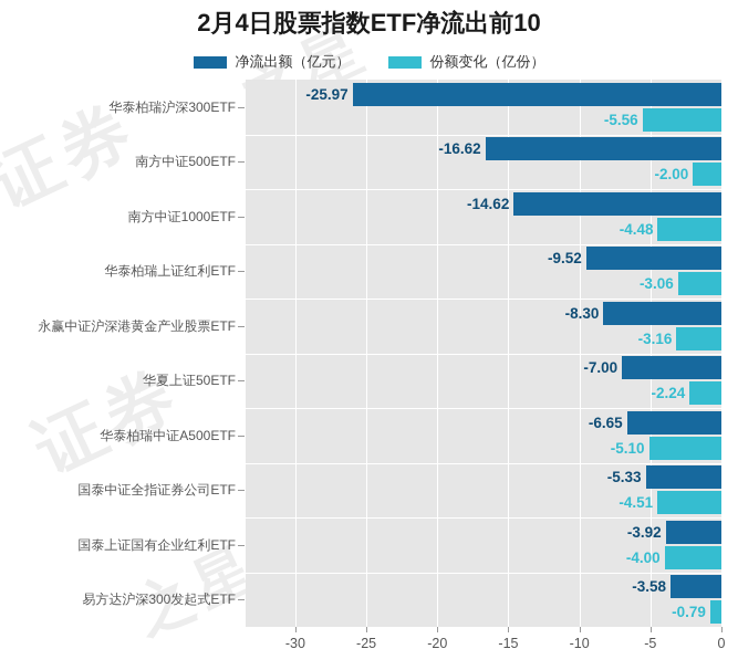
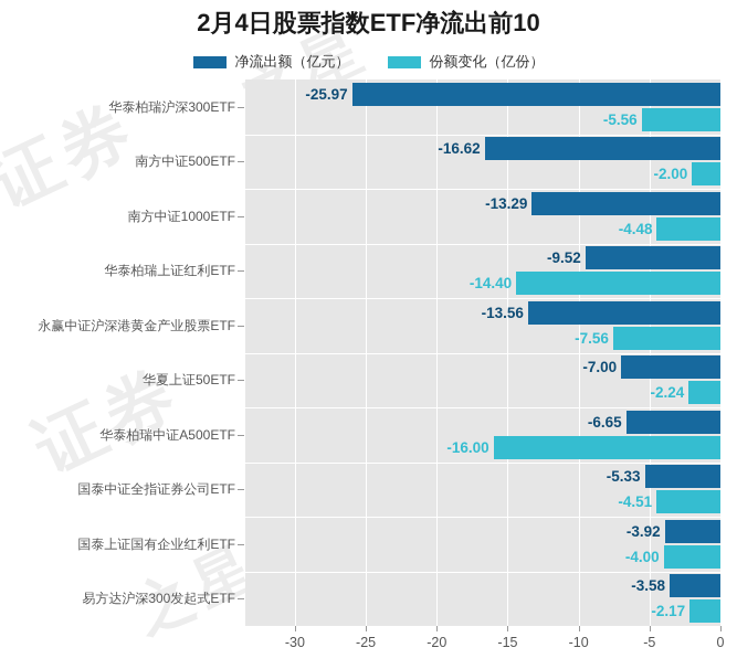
净流出额（亿元）/南方中证1000ETF: -14.62 -> -13.29
份额变化（亿份）/华泰柏瑞上证红利ETF: -3.06 -> -14.40
净流出额（亿元）/永赢中证沪深港黄金产业股票ETF: -8.30 -> -13.56
份额变化（亿份）/永赢中证沪深港黄金产业股票ETF: -3.16 -> -7.56
份额变化（亿份）/华泰柏瑞中证A500ETF: -5.10 -> -16.00
份额变化（亿份）/易方达沪深300发起式ETF: -0.79 -> -2.17
